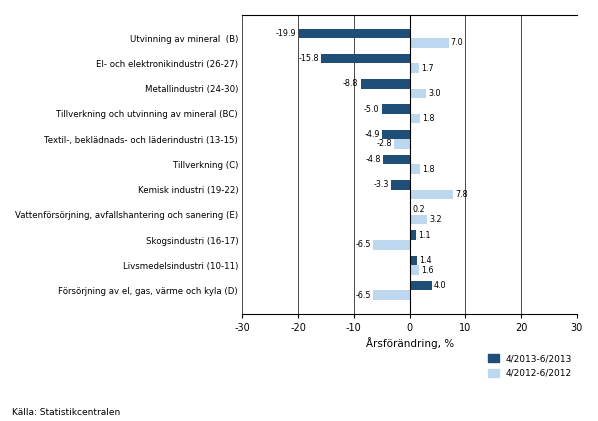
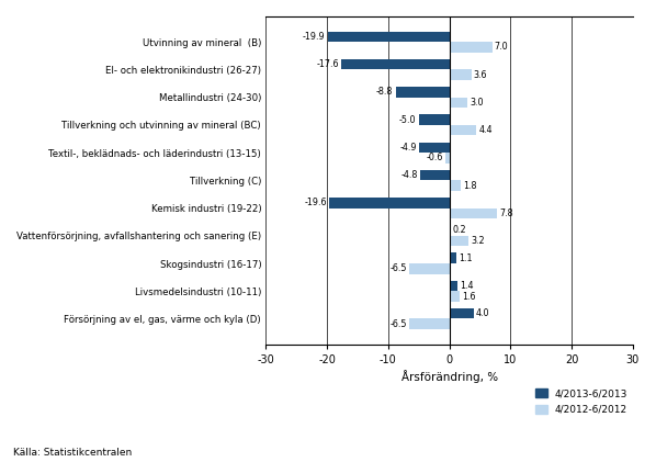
4/2013-6/2013/El- och elektronikindustri (26-27): -15.8 -> -17.6
4/2012-6/2012/El- och elektronikindustri (26-27): 1.7 -> 3.6
4/2012-6/2012/Tillverkning och utvinning av mineral (BC): 1.8 -> 4.4
4/2012-6/2012/Textil-, beklädnads- och läderindustri (13-15): -2.8 -> -0.6
4/2013-6/2013/Kemisk industri (19-22): -3.3 -> -19.6
